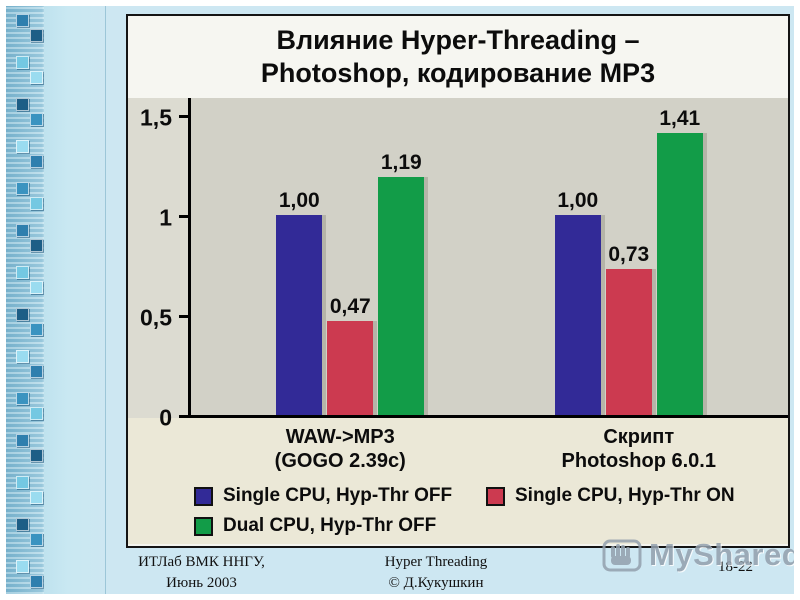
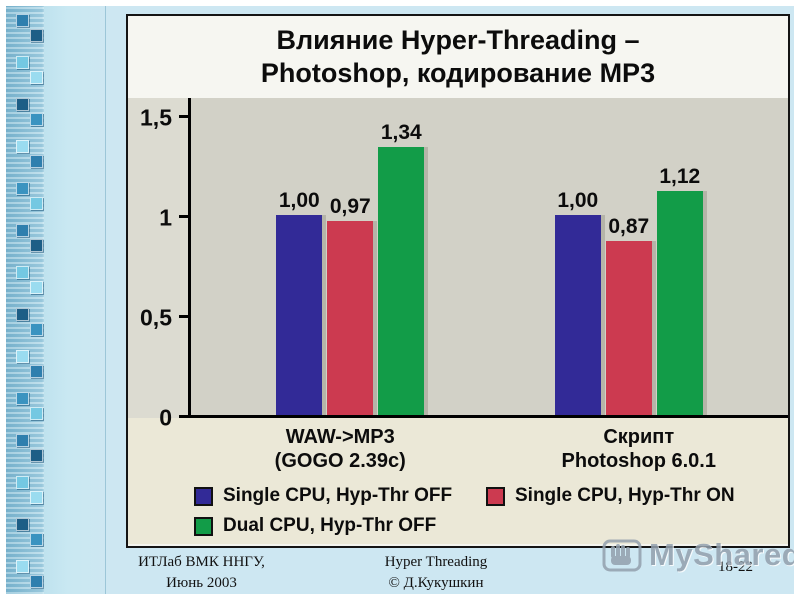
Single CPU, Hyp-Thr ON/WAW->MP3 (GOGO 2.39c): 0,47 -> 0,97
Dual CPU, Hyp-Thr OFF/WAW->MP3 (GOGO 2.39c): 1,19 -> 1,34
Single CPU, Hyp-Thr ON/Скрипт Photoshop 6.0.1: 0,73 -> 0,87
Dual CPU, Hyp-Thr OFF/Скрипт Photoshop 6.0.1: 1,41 -> 1,12
